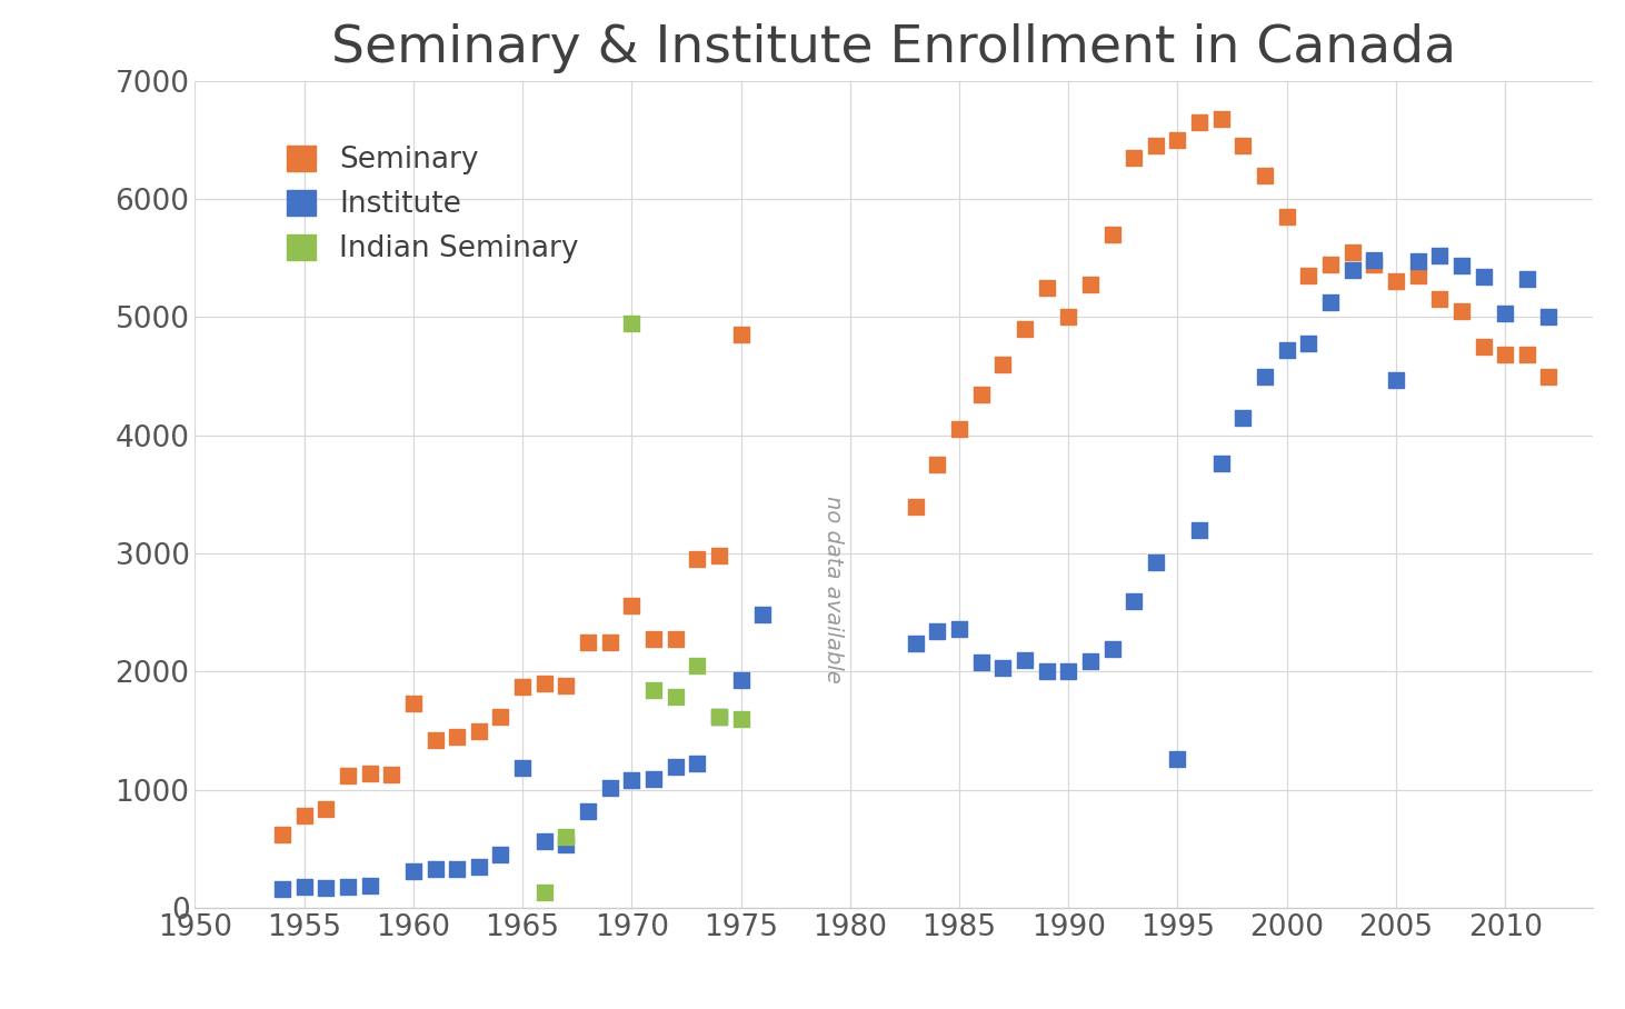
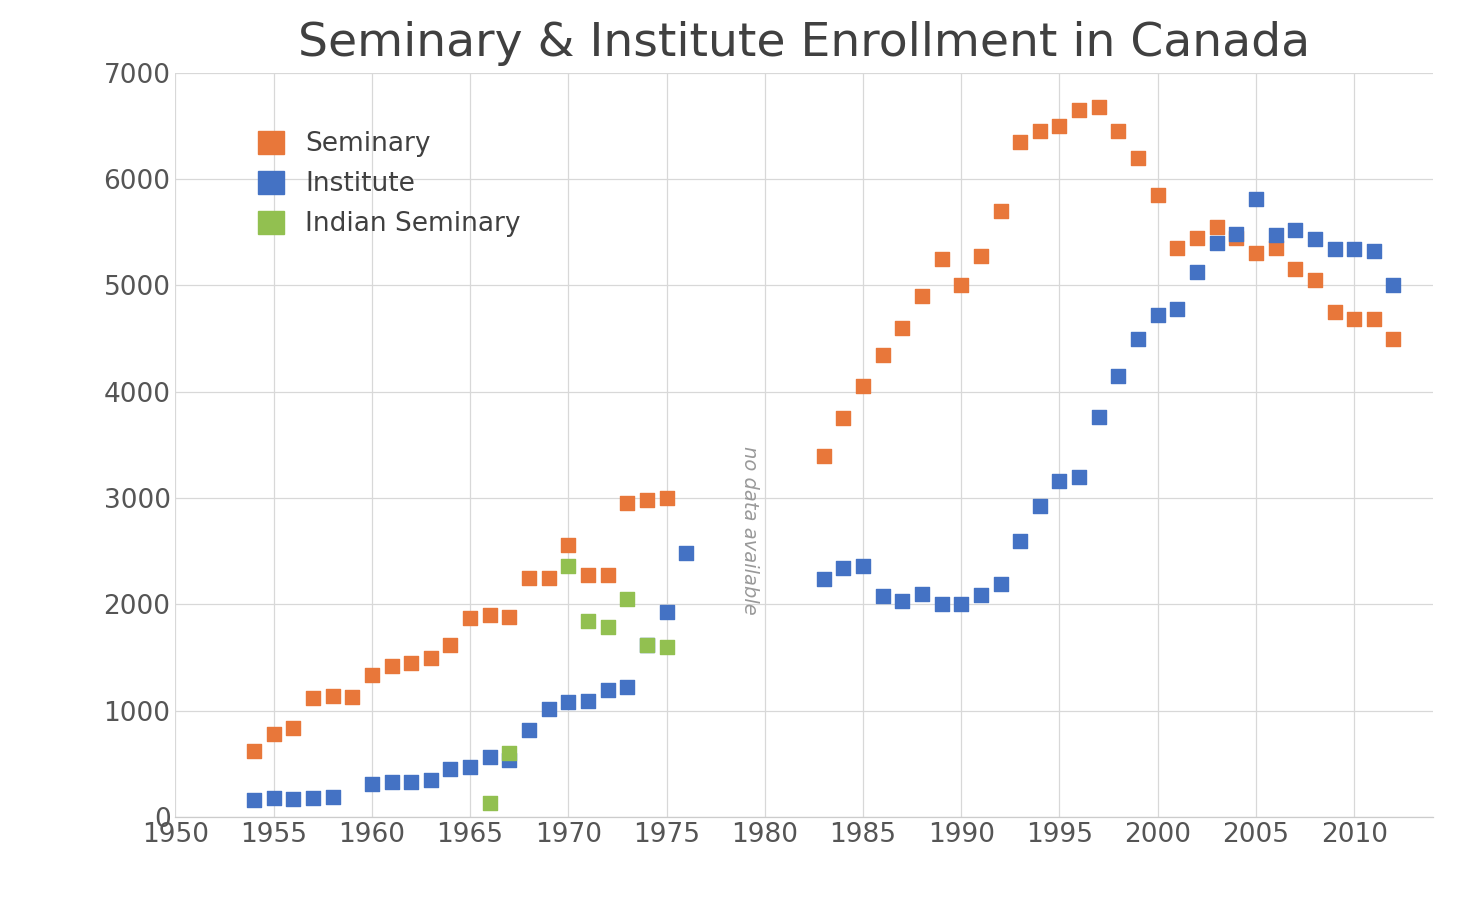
Seminary/1960: 1730 -> 1340
Institute/1965: 1190 -> 470
Indian Seminary/1970: 4950 -> 2360
Seminary/1975: 4850 -> 3000
Institute/1995: 1260 -> 3160
Institute/2005: 4470 -> 5810
Institute/2010: 5030 -> 5340
